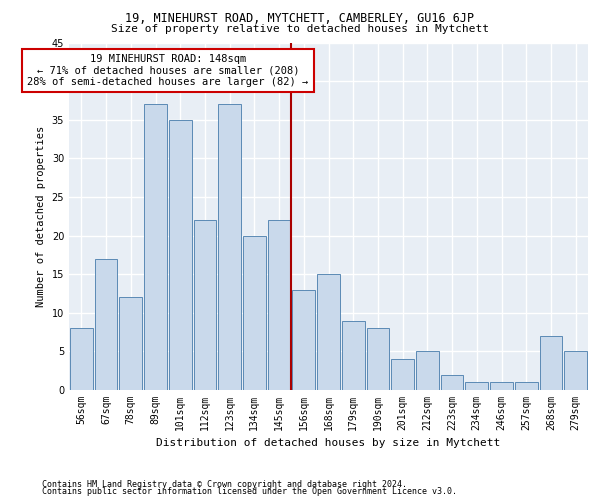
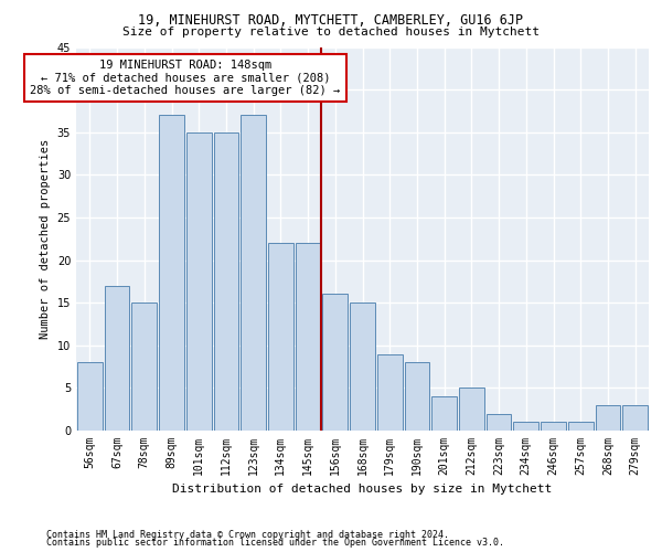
78sqm: 12 -> 15
112sqm: 22 -> 35
134sqm: 20 -> 22
156sqm: 13 -> 16
268sqm: 7 -> 3
279sqm: 5 -> 3
